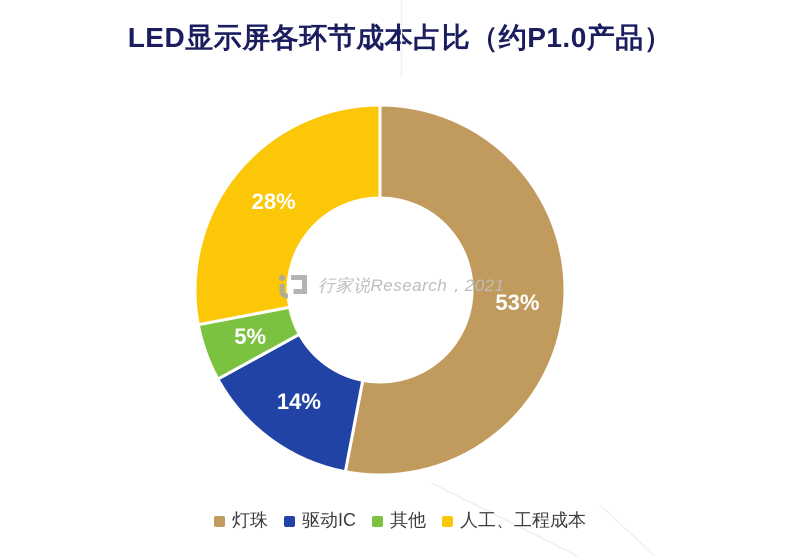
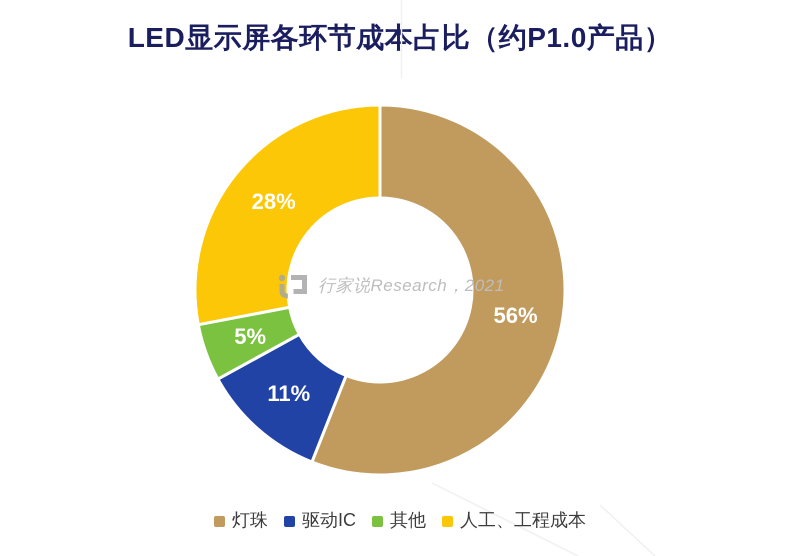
灯珠: 53% -> 56%
驱动IC: 14% -> 11%
